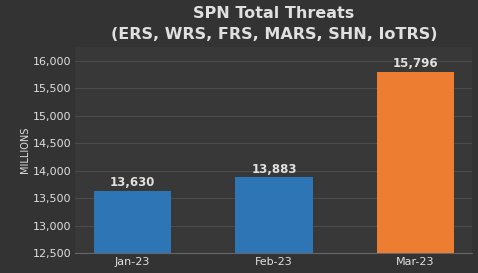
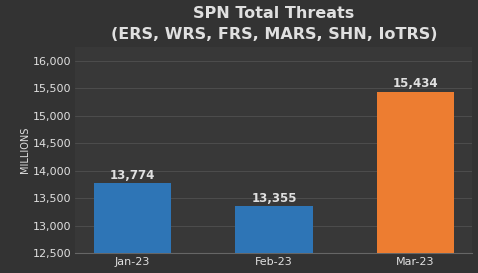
Jan-23: 13,630 -> 13,774
Feb-23: 13,883 -> 13,355
Mar-23: 15,796 -> 15,434
